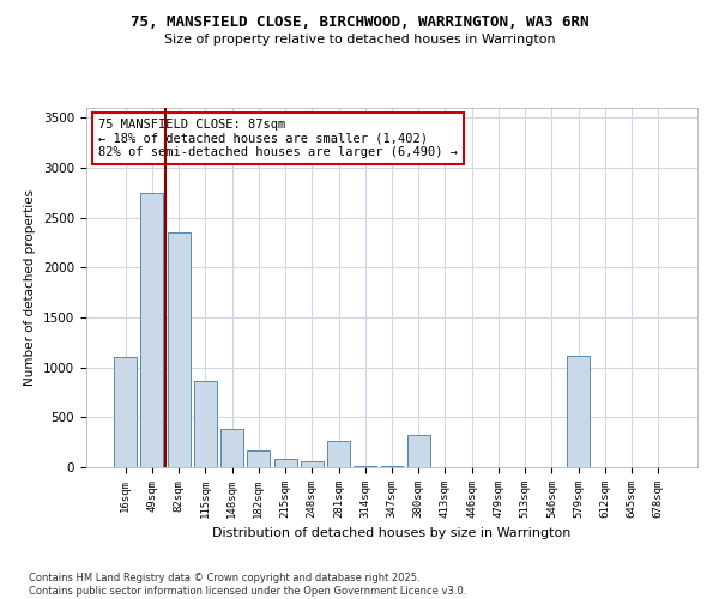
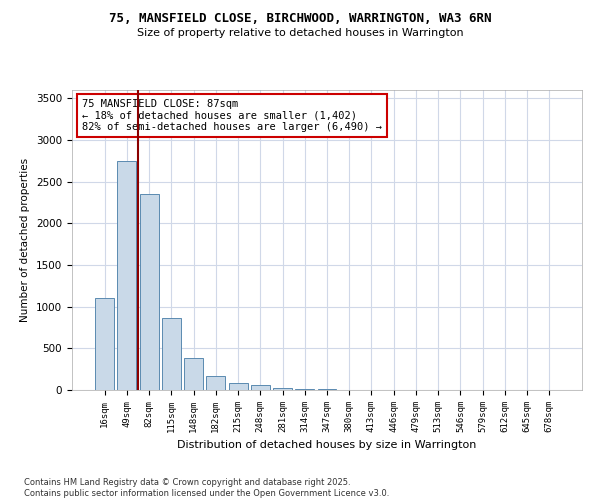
281sqm: 260 -> 30
380sqm: 320 -> 0
579sqm: 1120 -> 0
